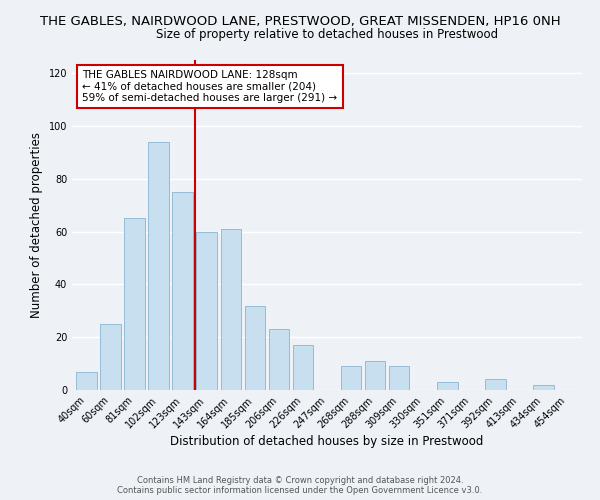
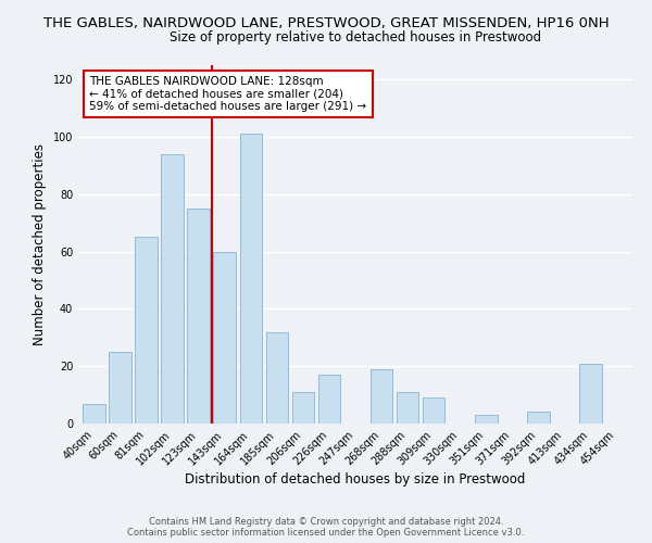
164sqm: 61 -> 101
206sqm: 23 -> 11
268sqm: 9 -> 19
434sqm: 2 -> 21
